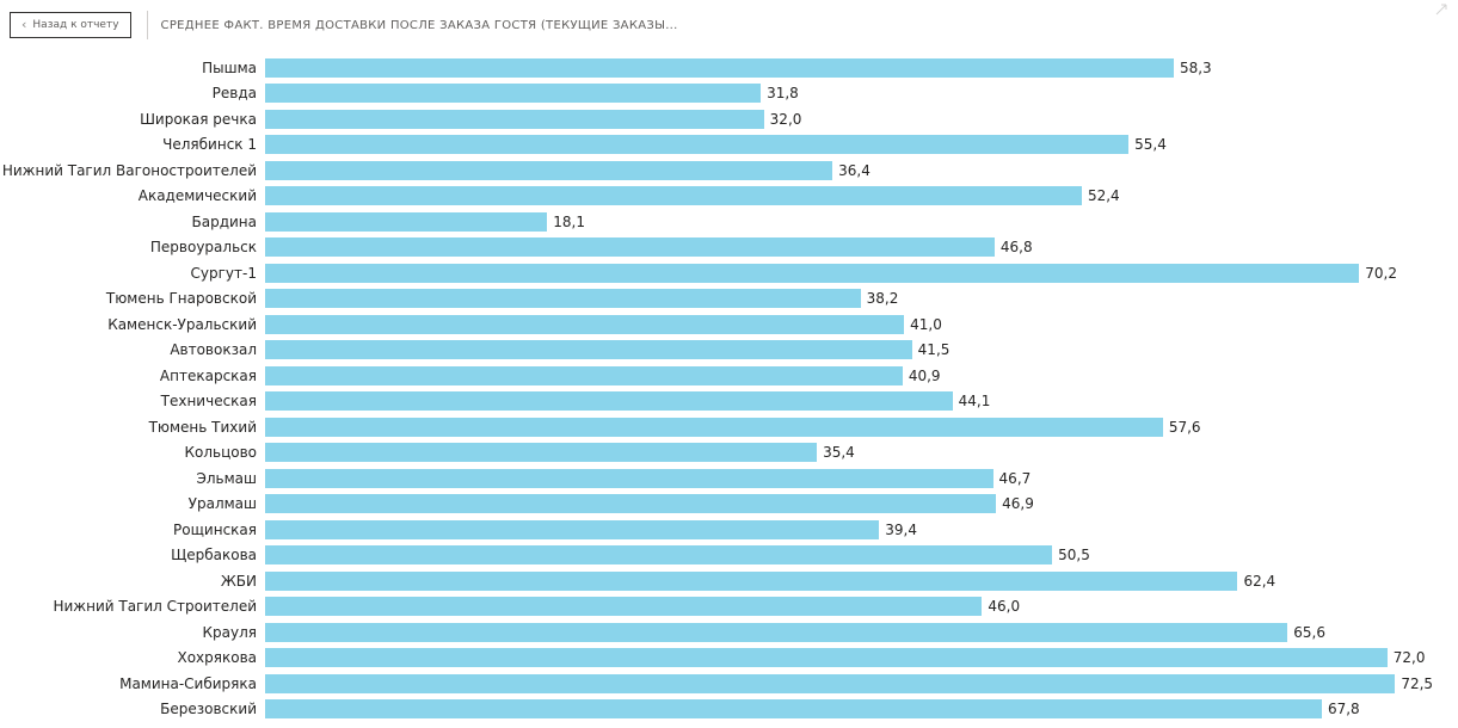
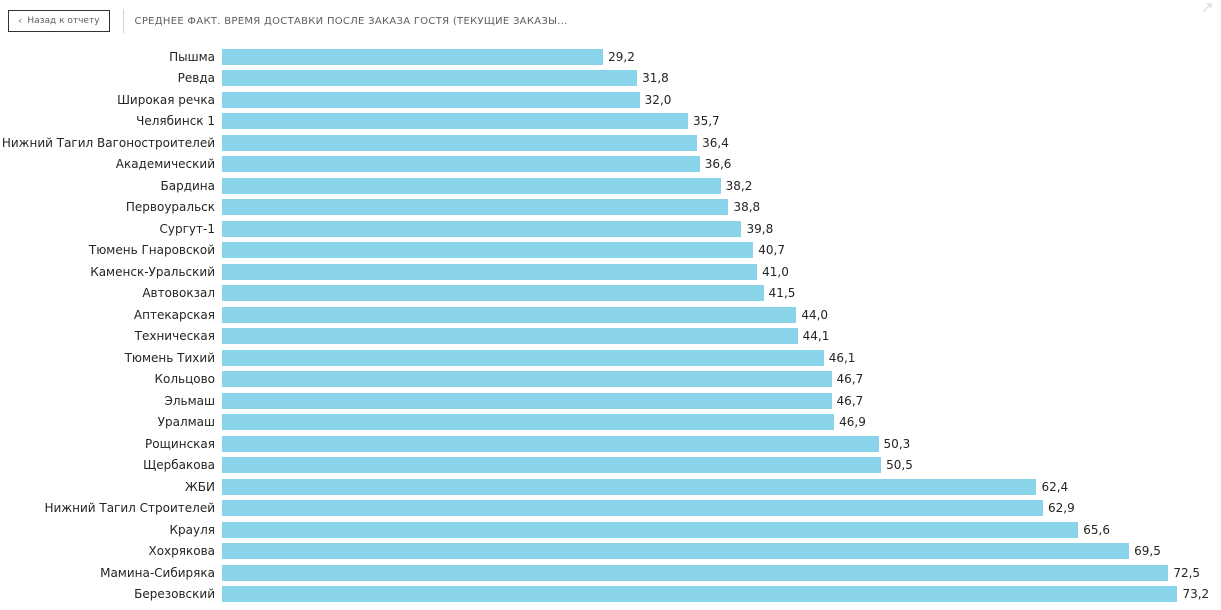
Пышма: 58,3 -> 29,2
Челябинск 1: 55,4 -> 35,7
Академический: 52,4 -> 36,6
Бардина: 18,1 -> 38,2
Первоуральск: 46,8 -> 38,8
Сургут-1: 70,2 -> 39,8
Тюмень Гнаровской: 38,2 -> 40,7
Аптекарская: 40,9 -> 44,0
Тюмень Тихий: 57,6 -> 46,1
Кольцово: 35,4 -> 46,7
Рощинская: 39,4 -> 50,3
Нижний Тагил Строителей: 46,0 -> 62,9
Хохрякова: 72,0 -> 69,5
Березовский: 67,8 -> 73,2
